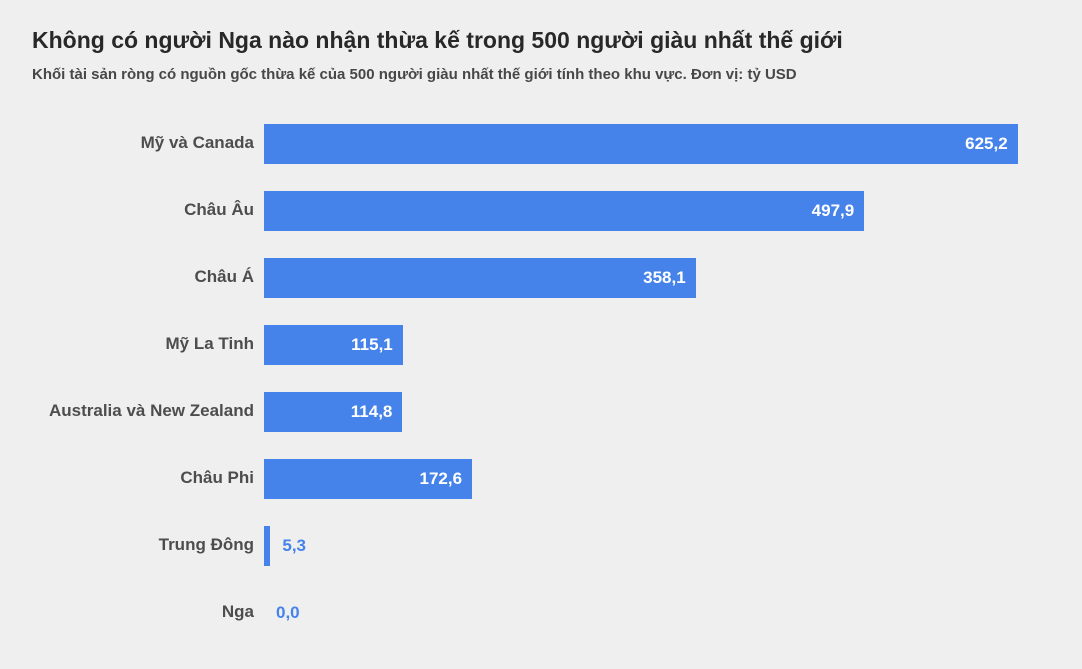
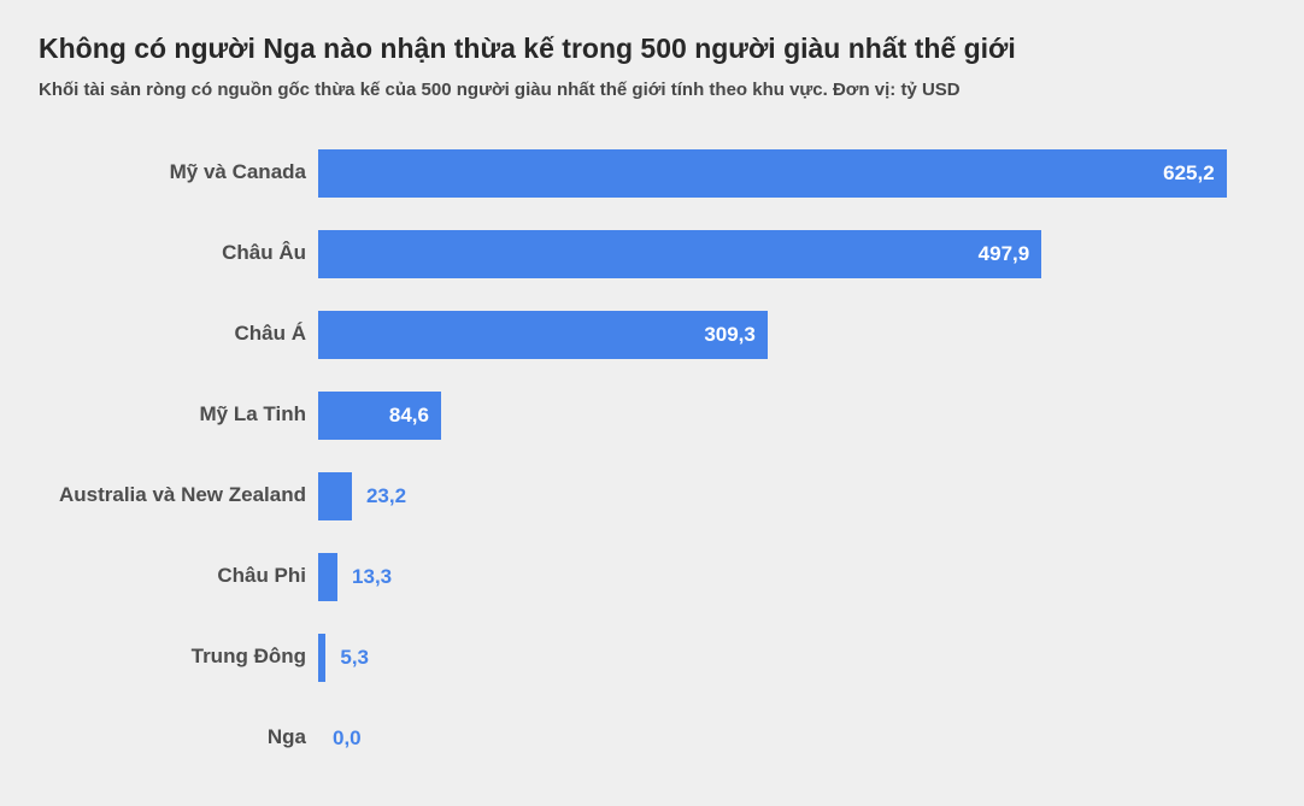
Châu Á: 358,1 -> 309,3
Mỹ La Tinh: 115,1 -> 84,6
Australia và New Zealand: 114,8 -> 23,2
Châu Phi: 172,6 -> 13,3
